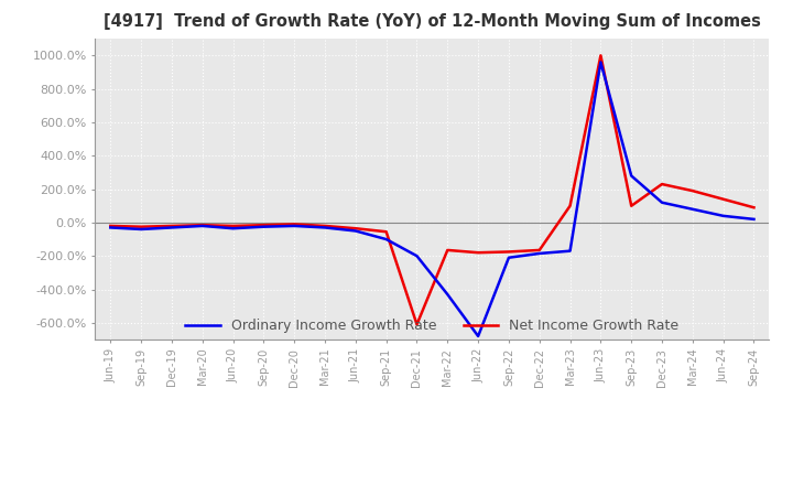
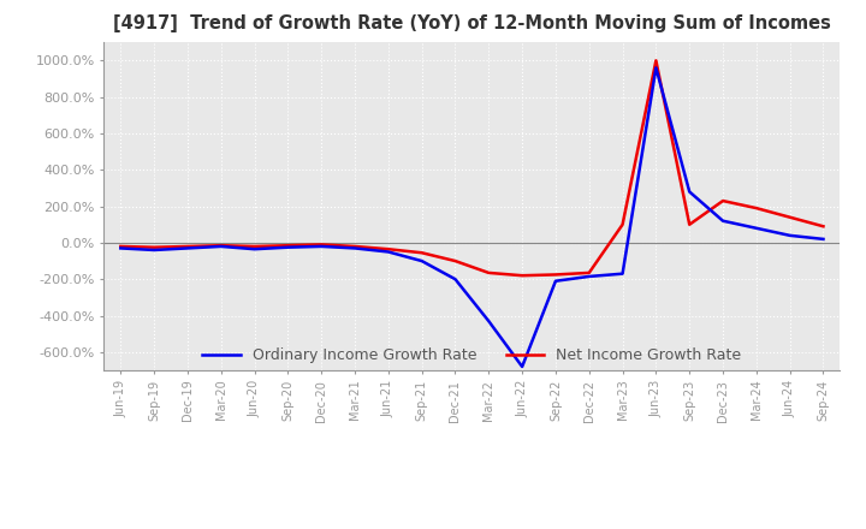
Net Income Growth Rate/Dec-21: -610% -> -100%
